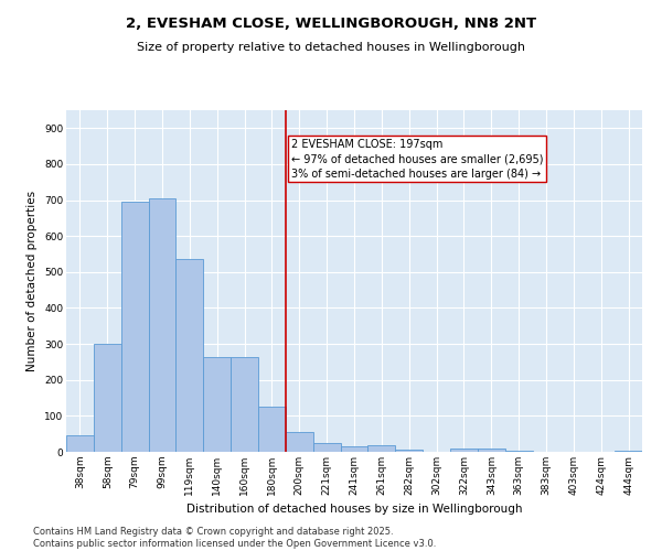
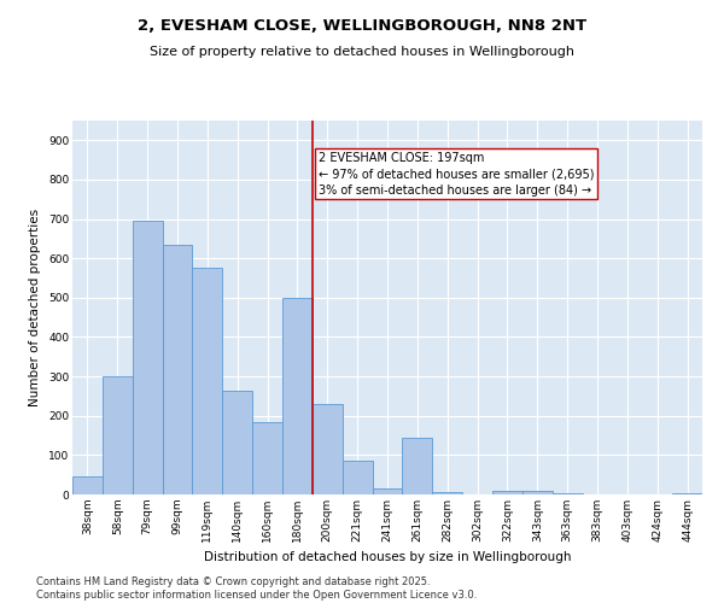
99sqm: 705 -> 635
119sqm: 535 -> 575
160sqm: 263 -> 185
180sqm: 125 -> 500
200sqm: 55 -> 230
221sqm: 25 -> 85
261sqm: 18 -> 145
